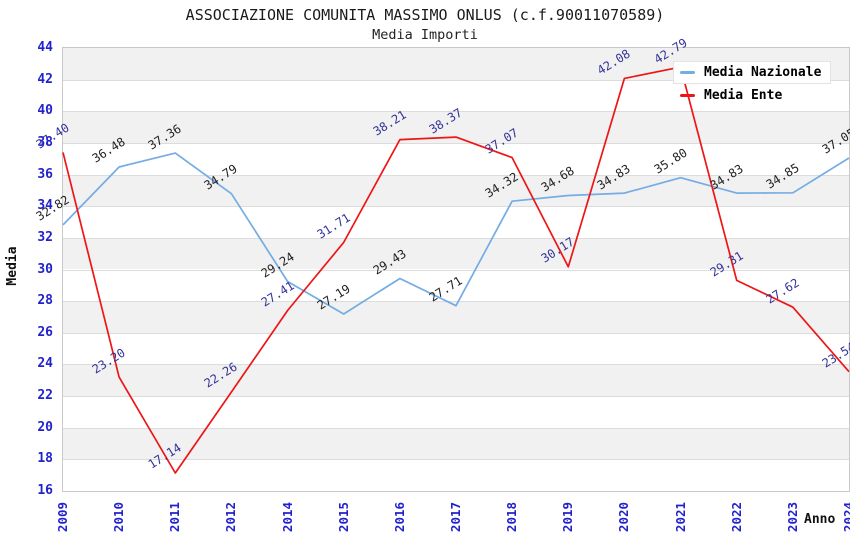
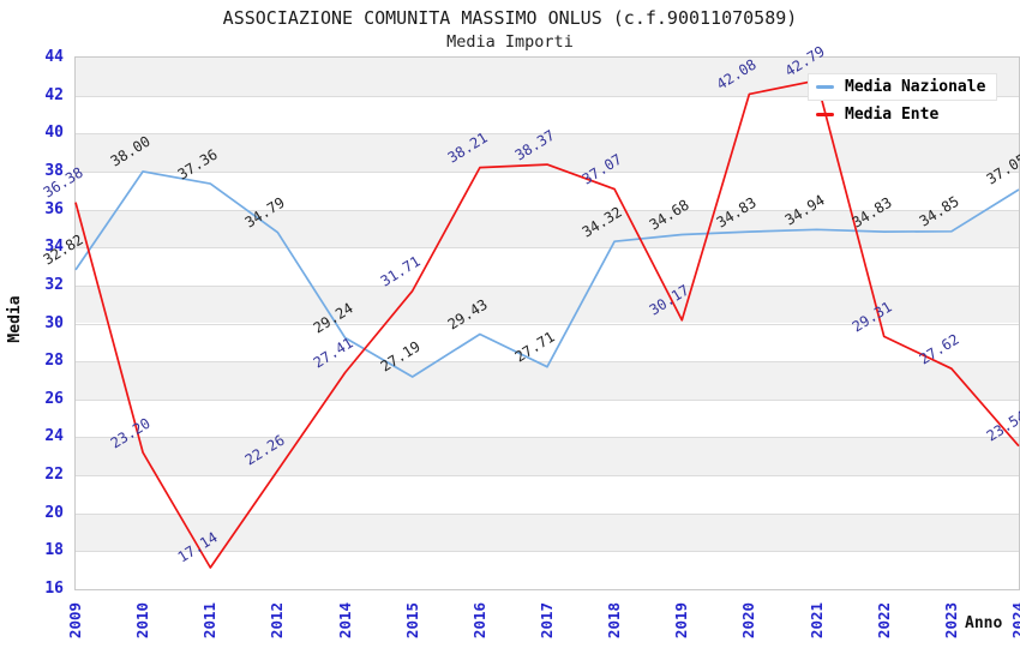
Media Ente/2009: 37.40 -> 36.38
Media Nazionale/2010: 36.48 -> 38.00
Media Nazionale/2021: 35.80 -> 34.94
